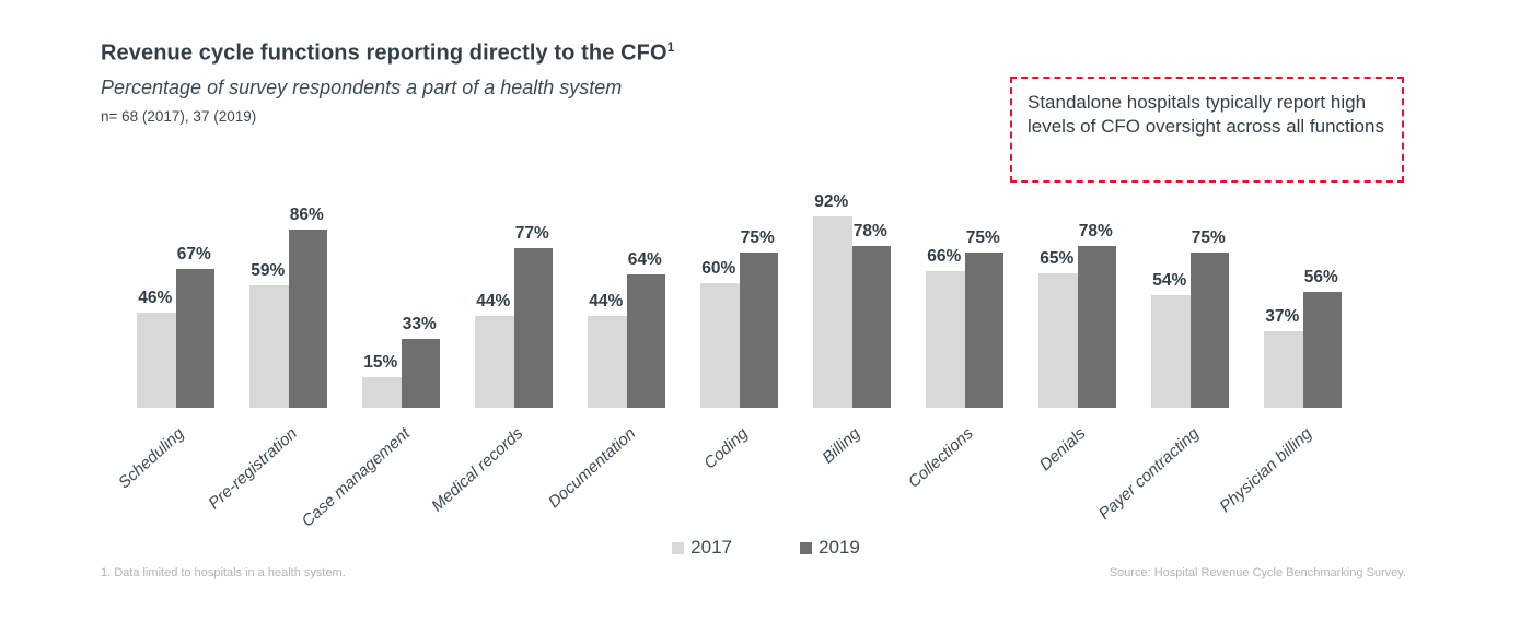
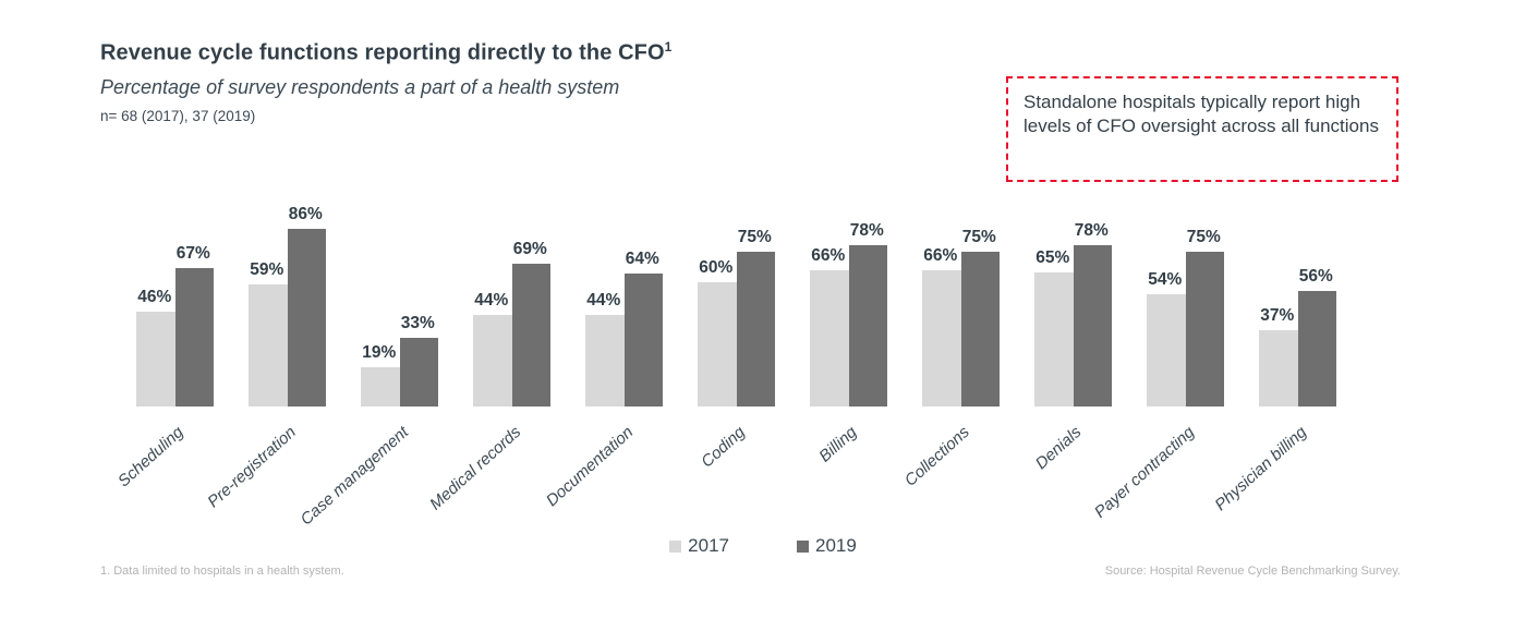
2017/Case management: 15% -> 19%
2019/Medical records: 77% -> 69%
2017/Billing: 92% -> 66%
